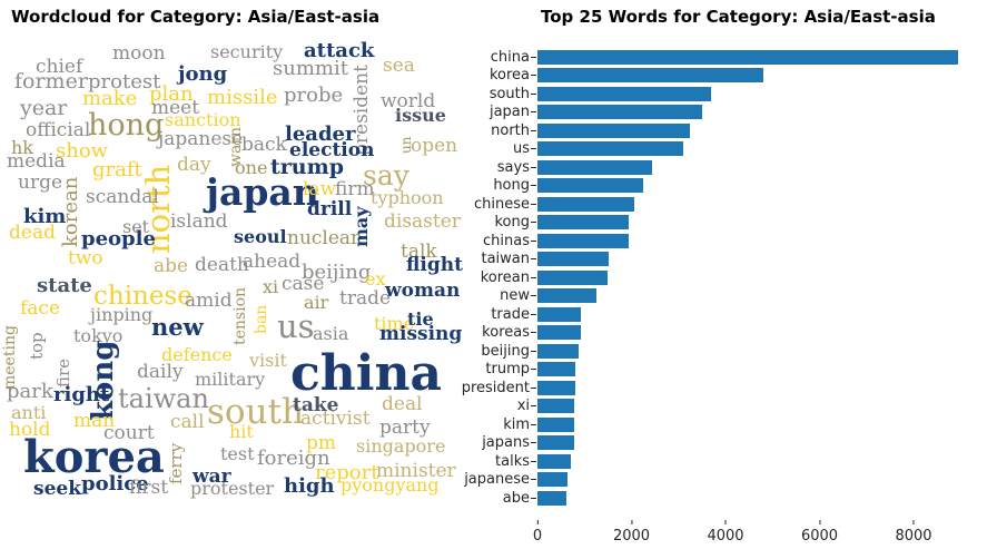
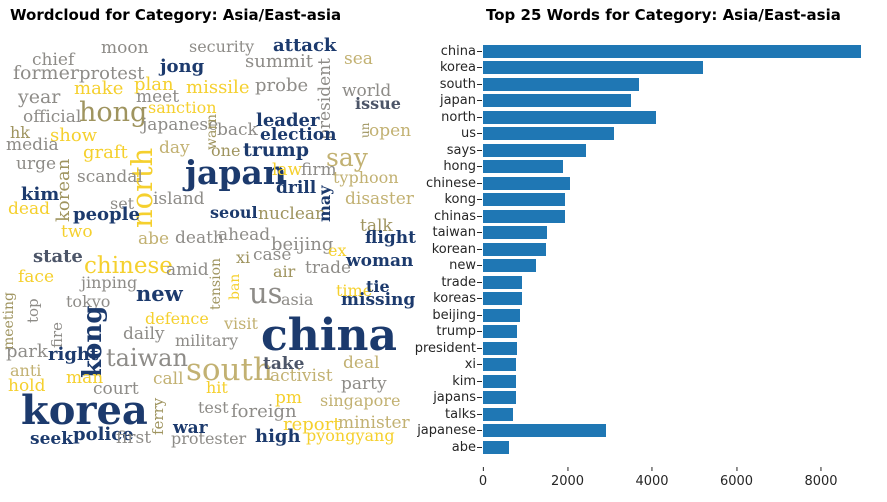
korea: 4800 -> 5200
north: 3200 -> 4100
hong: 2200 -> 1900
japanese: 600 -> 2900
